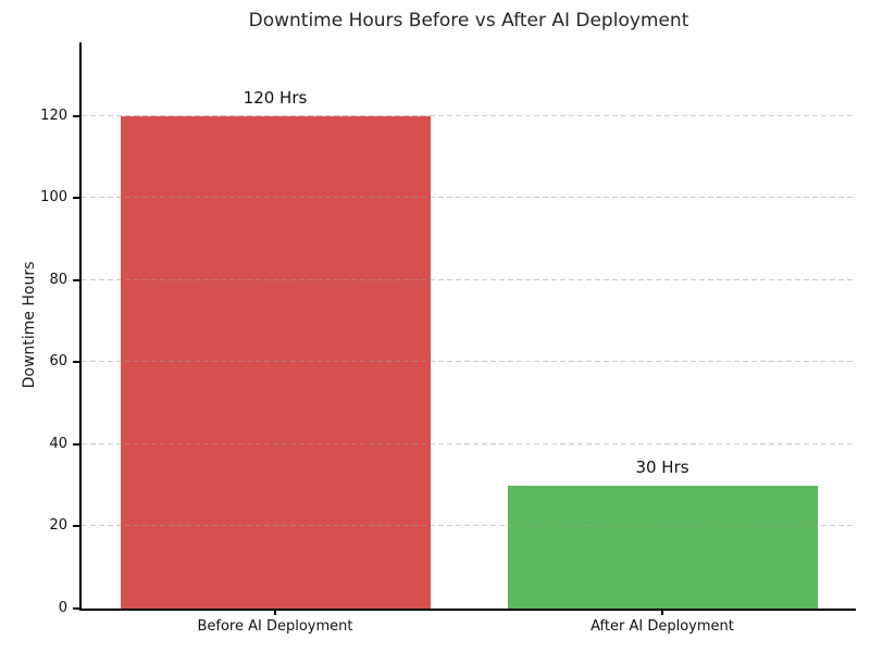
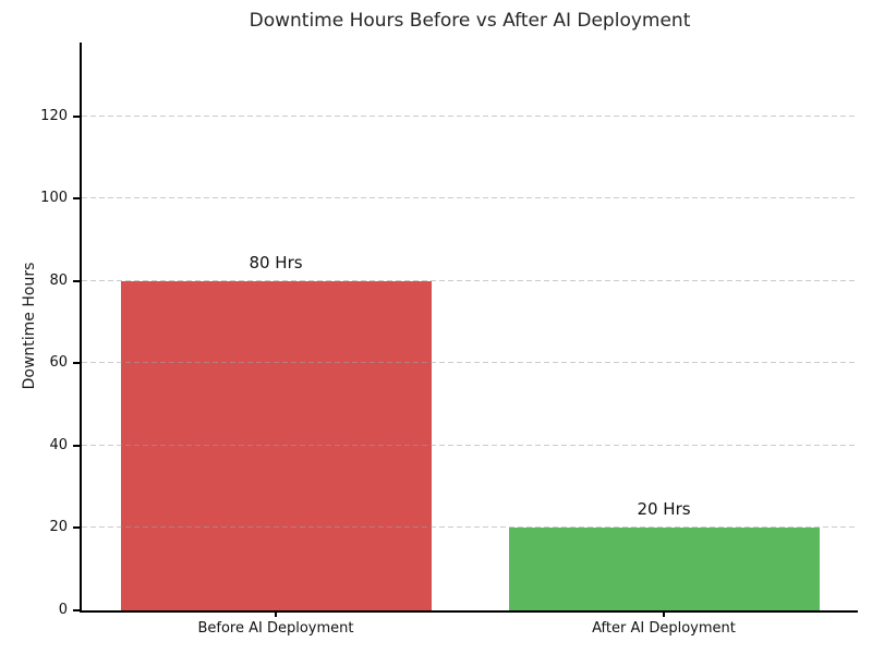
Before AI Deployment: 120 -> 80
After AI Deployment: 30 -> 20
